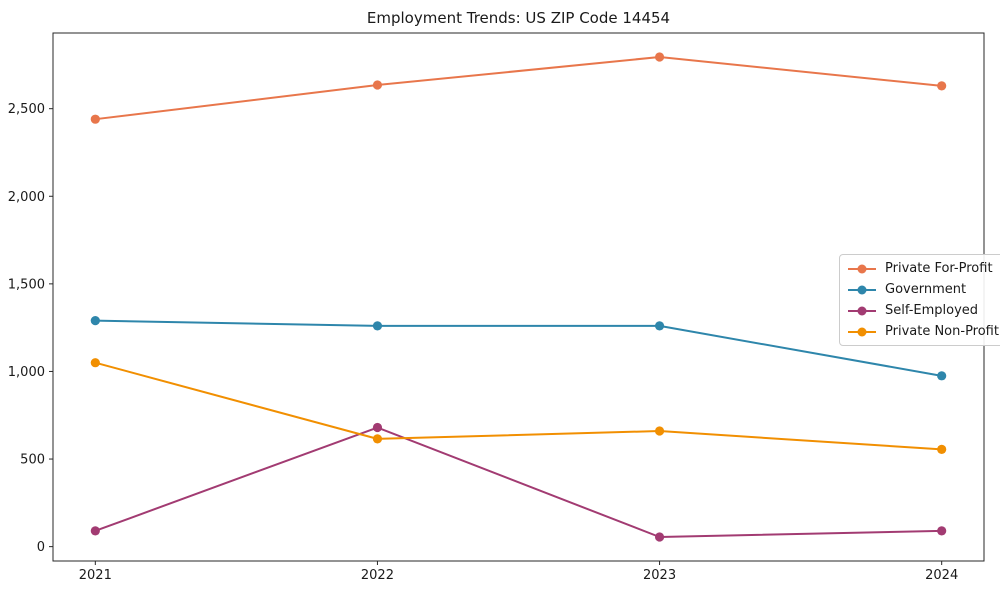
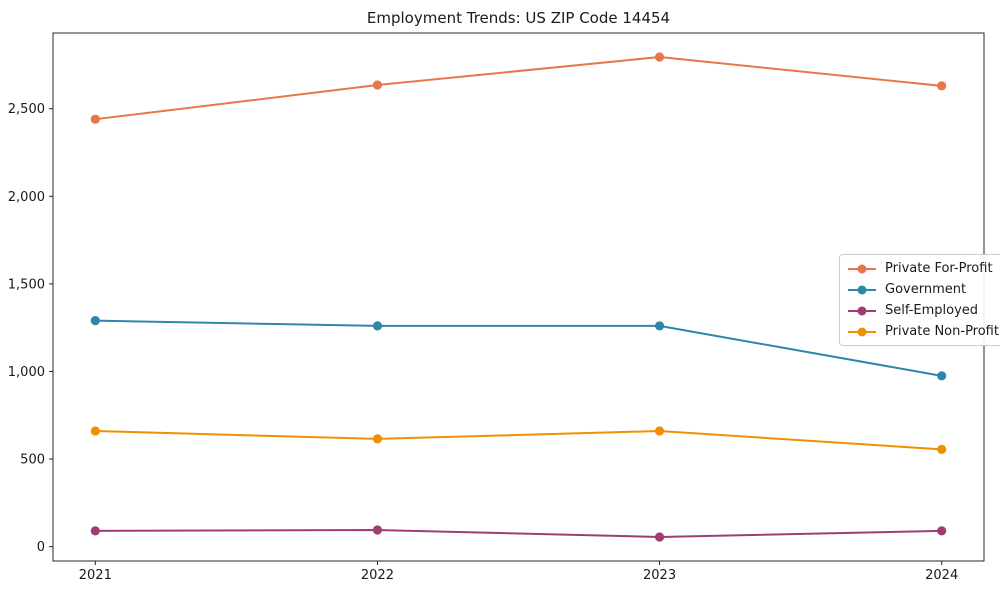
Private Non-Profit/2021: 1050 -> 660
Self-Employed/2022: 680 -> 100
